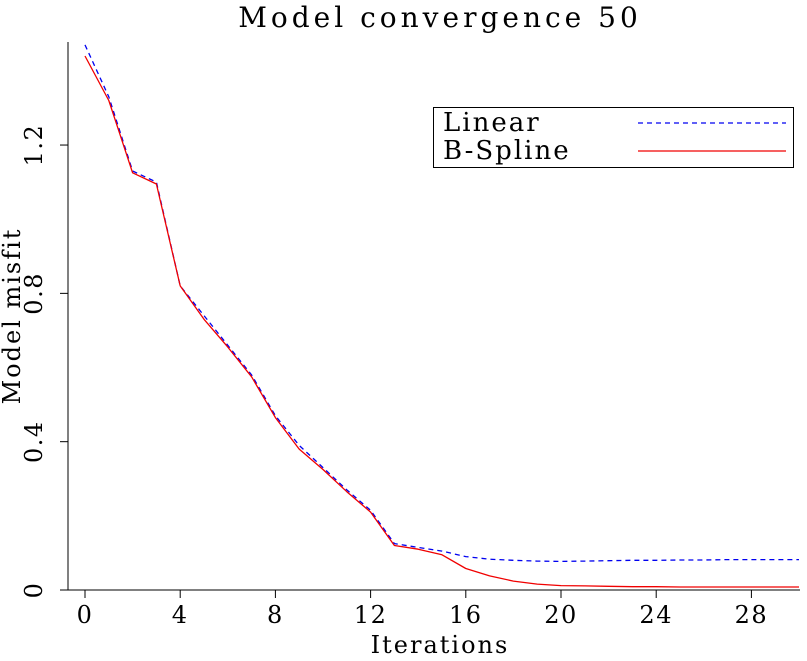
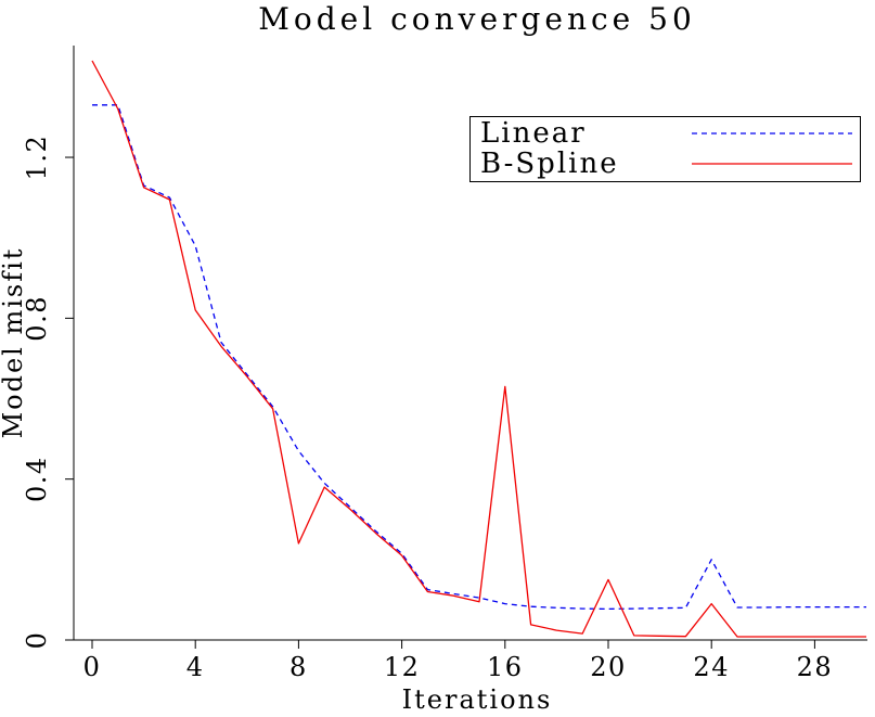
Linear/0: 1.47 -> 1.33
Linear/4: 0.82 -> 0.98
B-Spline/8: 0.47 -> 0.24
B-Spline/16: 0.06 -> 0.63
B-Spline/20: 0.01 -> 0.15
Linear/24: 0.08 -> 0.20
B-Spline/24: 0.01 -> 0.09
